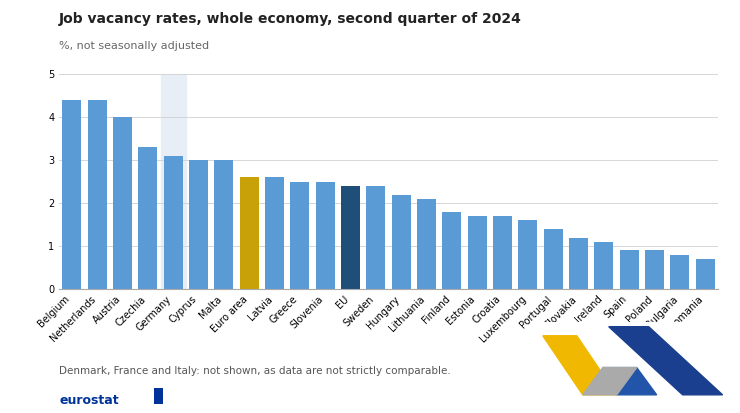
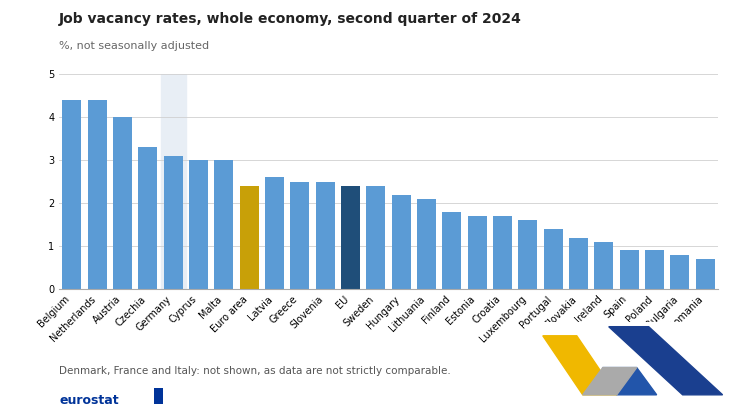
Euro area: 2.6 -> 2.4
